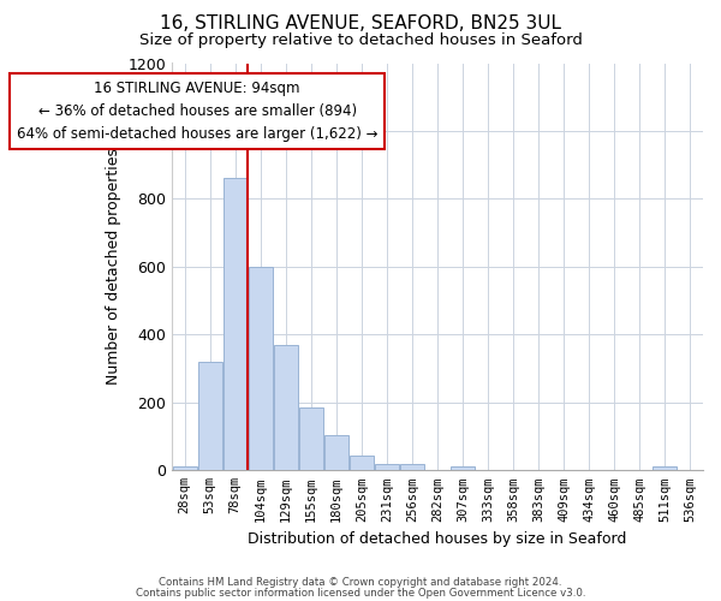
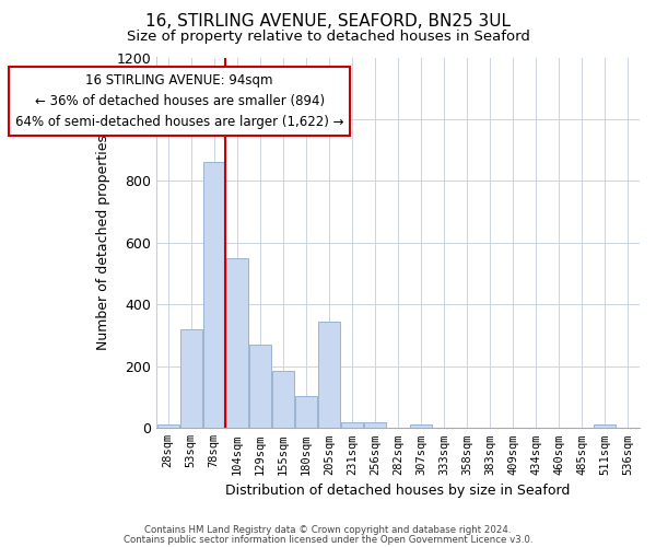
104sqm: 600 -> 550
129sqm: 370 -> 270
205sqm: 45 -> 345
